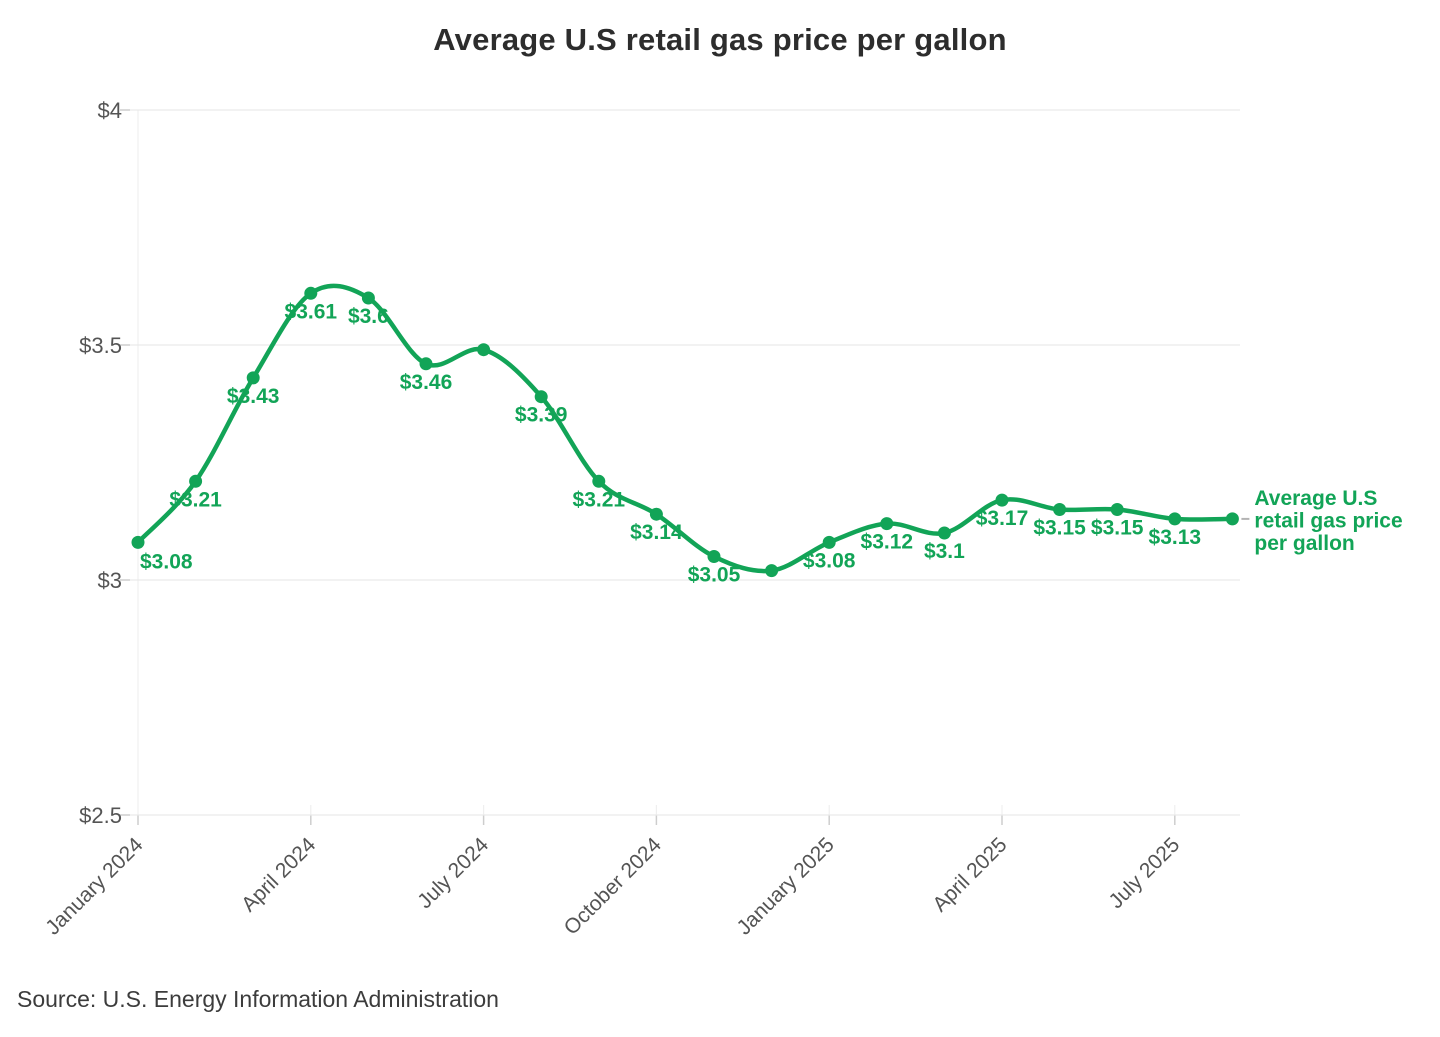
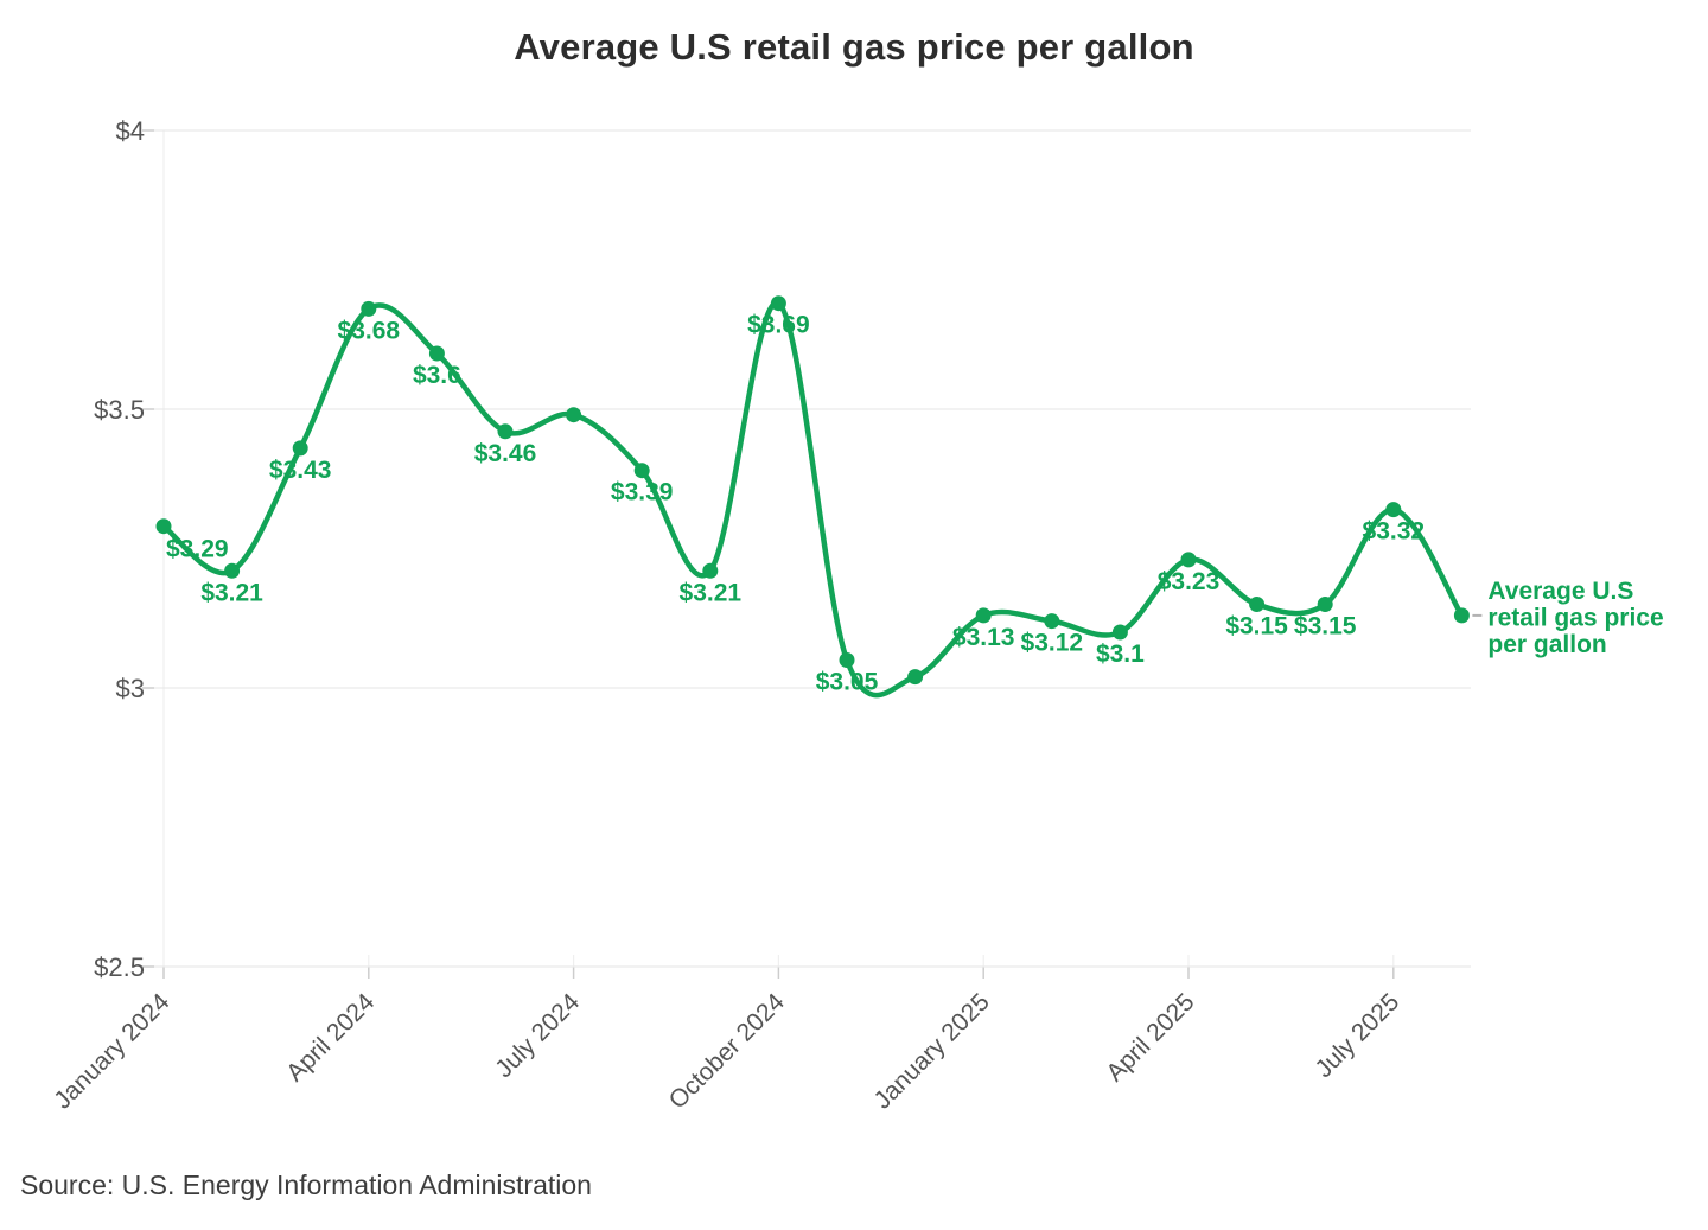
January 2024: $3.08 -> $3.29
April 2024: $3.61 -> $3.68
October 2024: $3.14 -> $3.69
January 2025: $3.08 -> $3.13
April 2025: $3.17 -> $3.23
July 2025: $3.13 -> $3.32
